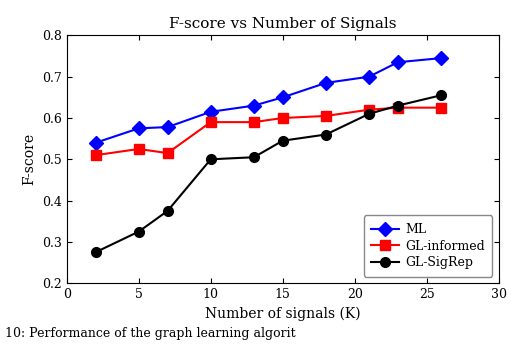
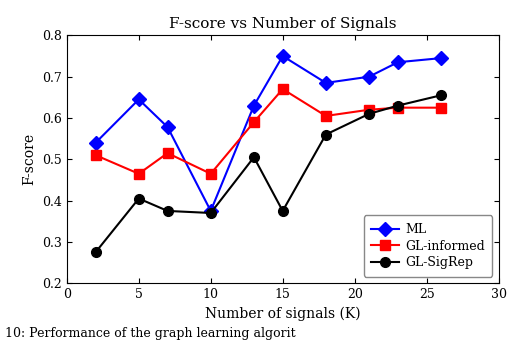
ML/5: 0.575 -> 0.645
GL-informed/5: 0.525 -> 0.465
GL-SigRep/5: 0.325 -> 0.405
ML/10: 0.615 -> 0.375
GL-informed/10: 0.590 -> 0.465
GL-SigRep/10: 0.500 -> 0.370
ML/15: 0.650 -> 0.750
GL-informed/15: 0.600 -> 0.670
GL-SigRep/15: 0.545 -> 0.375
